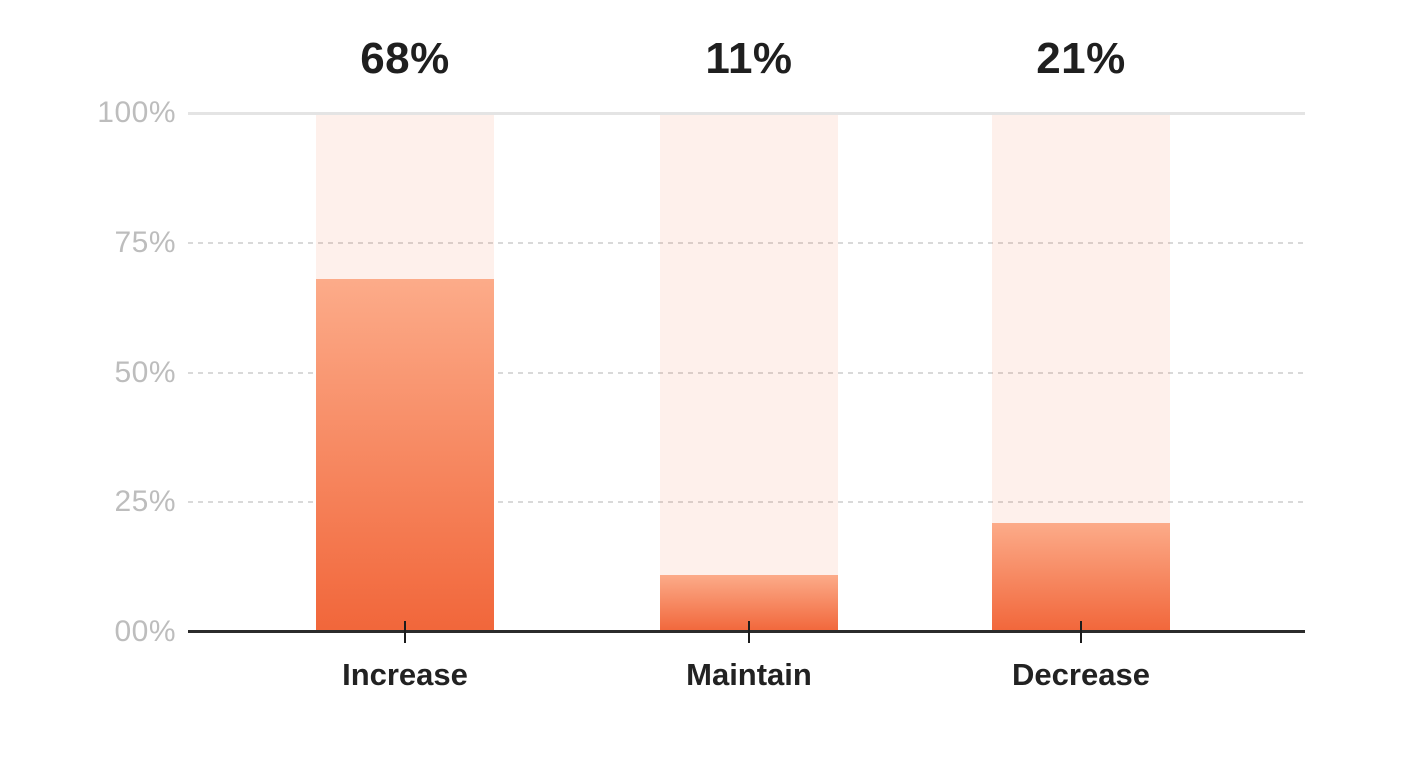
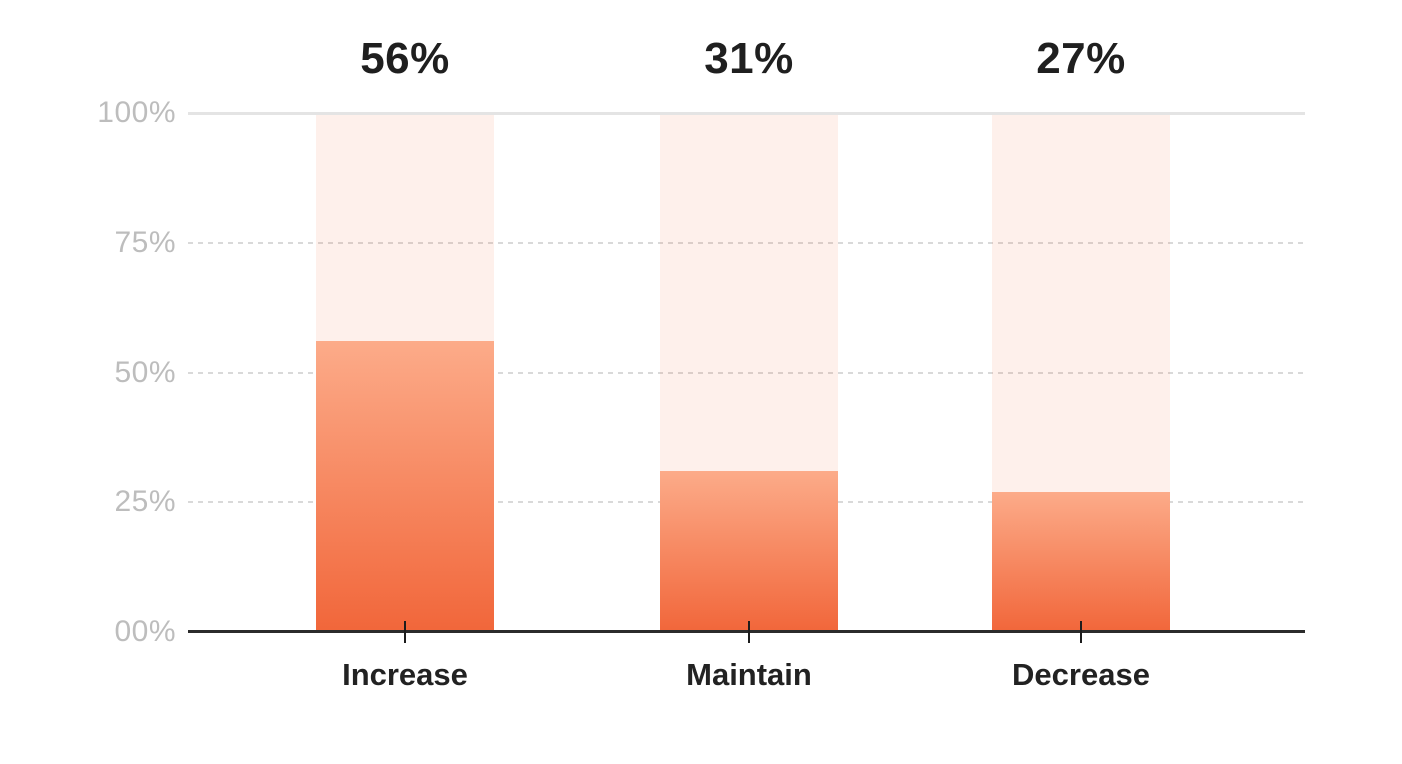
Increase: 68% -> 56%
Maintain: 11% -> 31%
Decrease: 21% -> 27%
